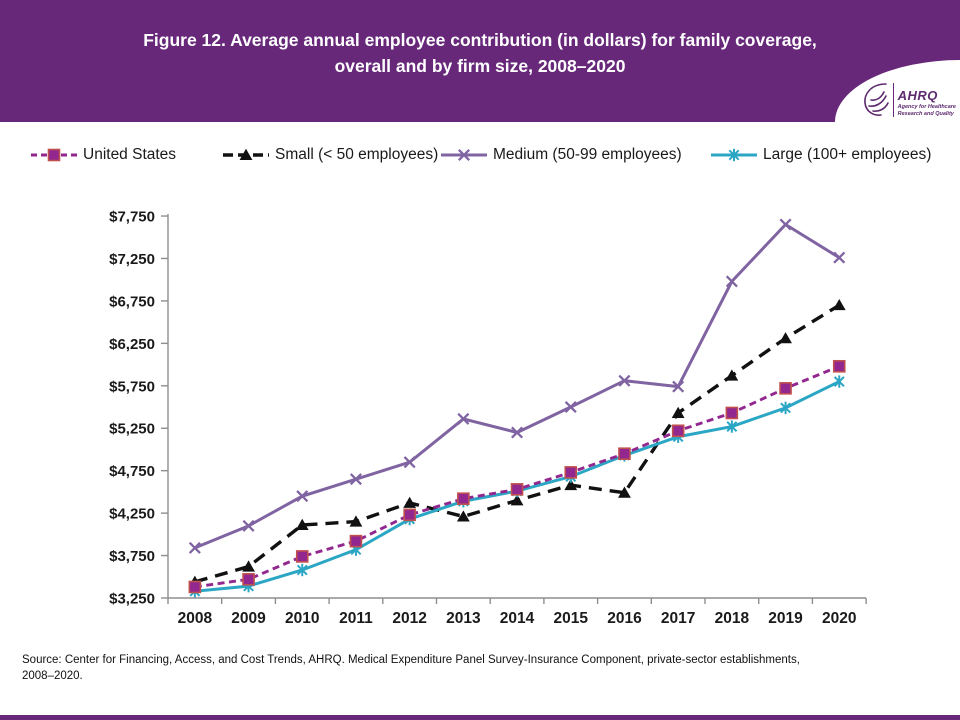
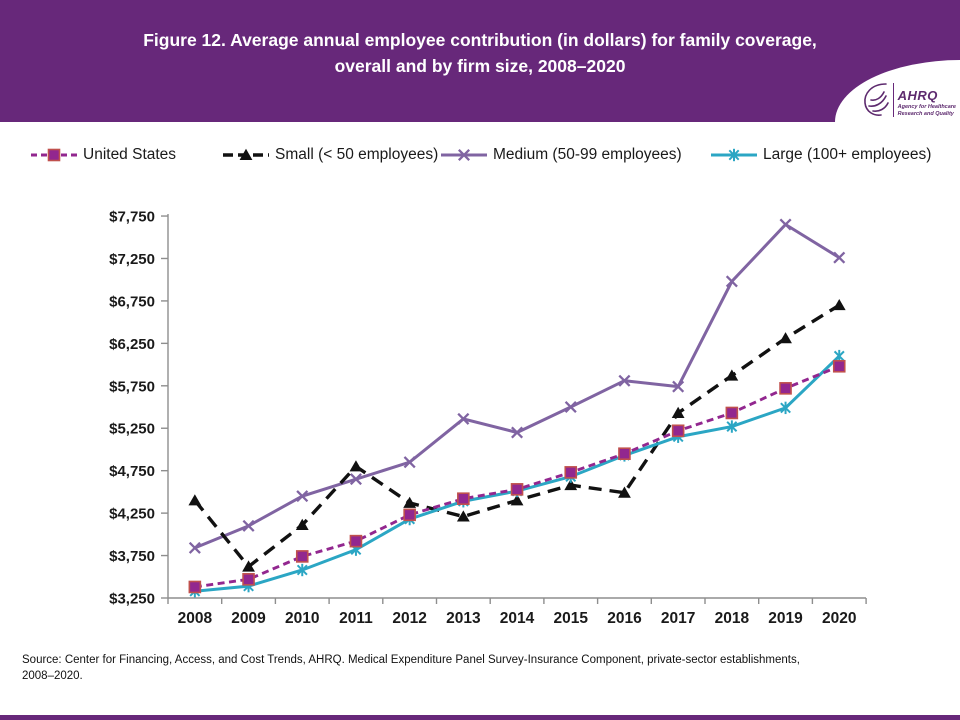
Small (< 50 employees)/2008: $3400 -> $4400
Small (< 50 employees)/2011: $4200 -> $4800
Large (100+ employees)/2020: $5800 -> $6100
